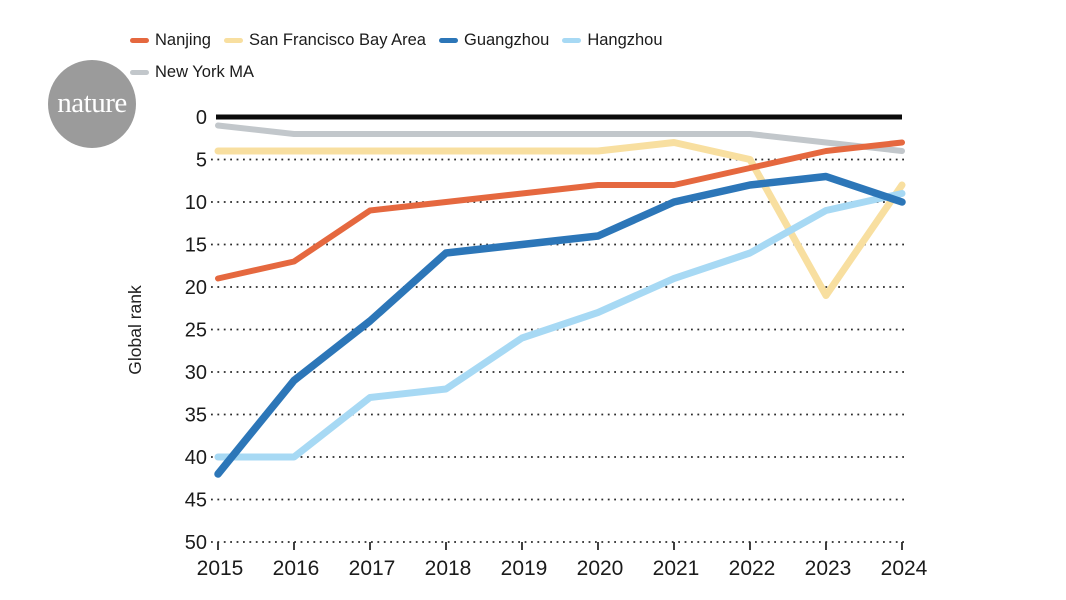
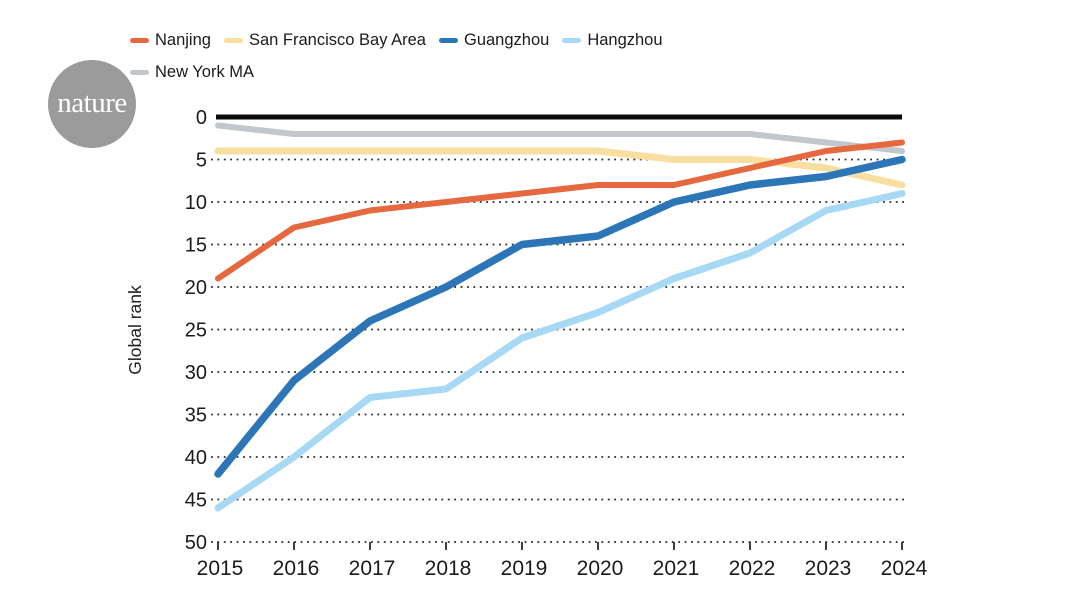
Hangzhou/2015: 40 -> 46
Nanjing/2016: 17 -> 13
Guangzhou/2018: 16 -> 20
San Francisco Bay Area/2021: 3 -> 5
San Francisco Bay Area/2023: 21 -> 6
Guangzhou/2024: 10 -> 5
